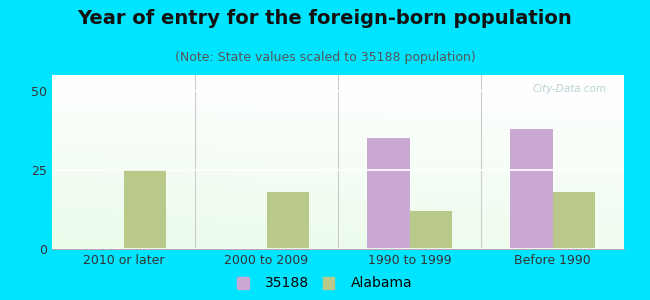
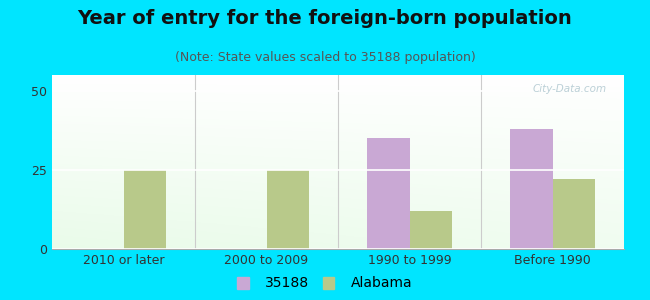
Alabama/2000 to 2009: 18 -> 25
Alabama/Before 1990: 18 -> 22
